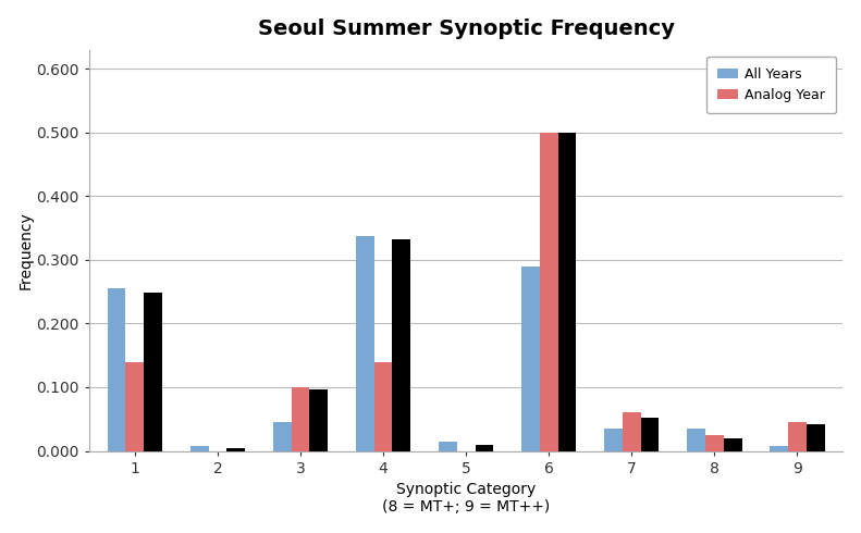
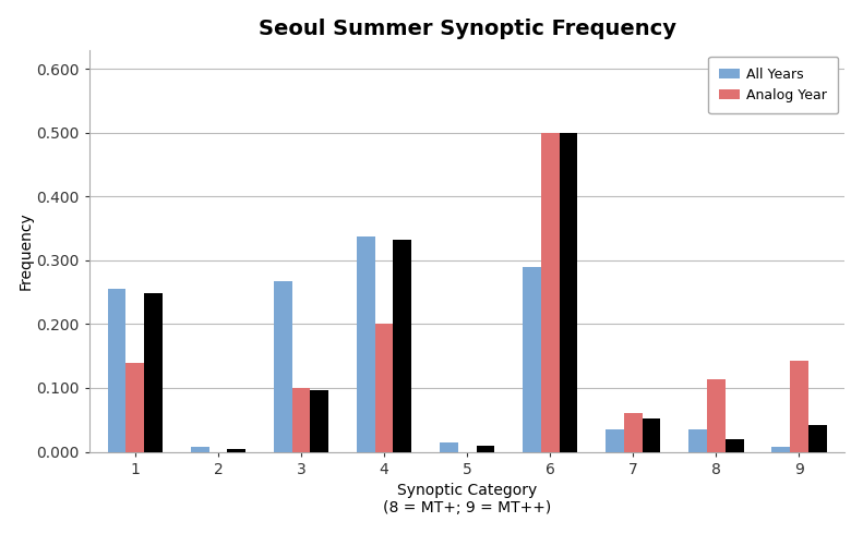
All Years/3: 0.045 -> 0.268
Analog Year/4: 0.140 -> 0.200
Analog Year/8: 0.025 -> 0.114
Analog Year/9: 0.045 -> 0.142
